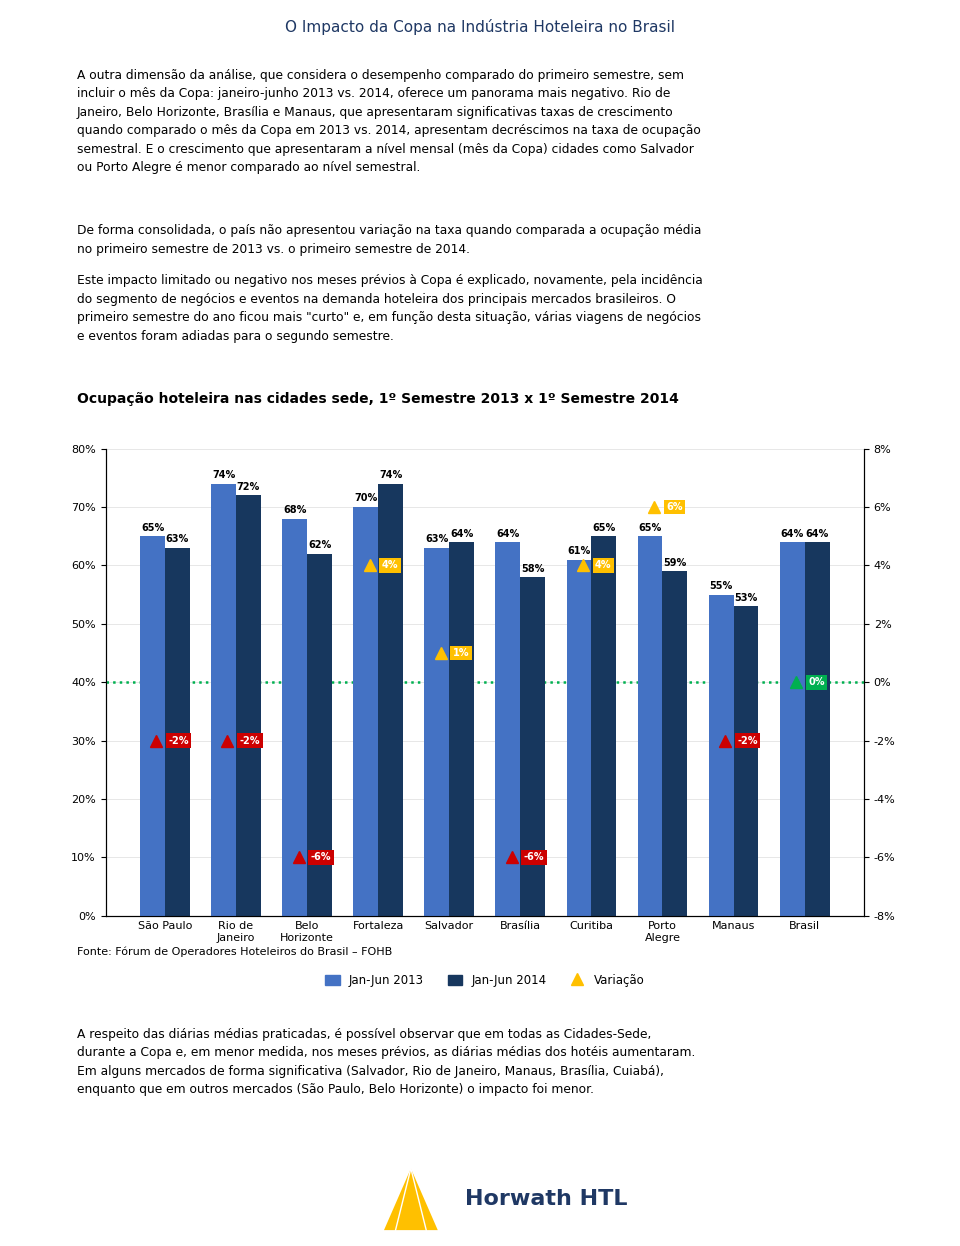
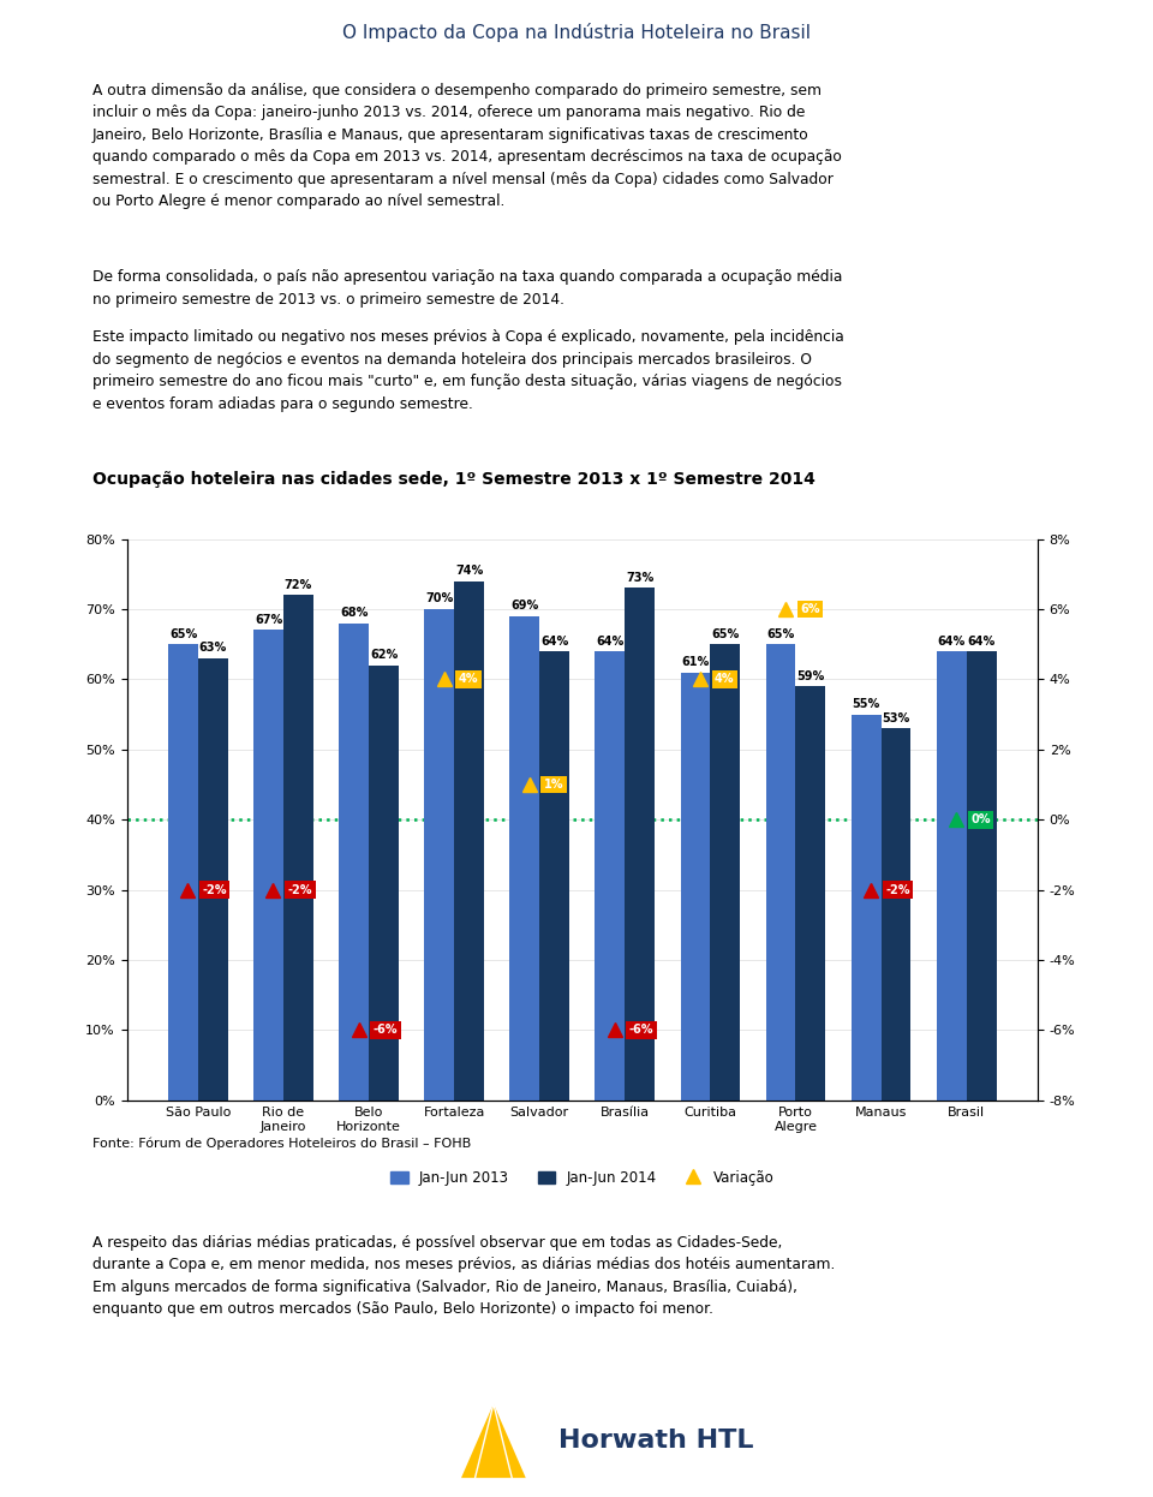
Jan-Jun 2013/Rio de Janeiro: 74% -> 67%
Jan-Jun 2013/Salvador: 63% -> 69%
Jan-Jun 2014/Brasília: 58% -> 73%
